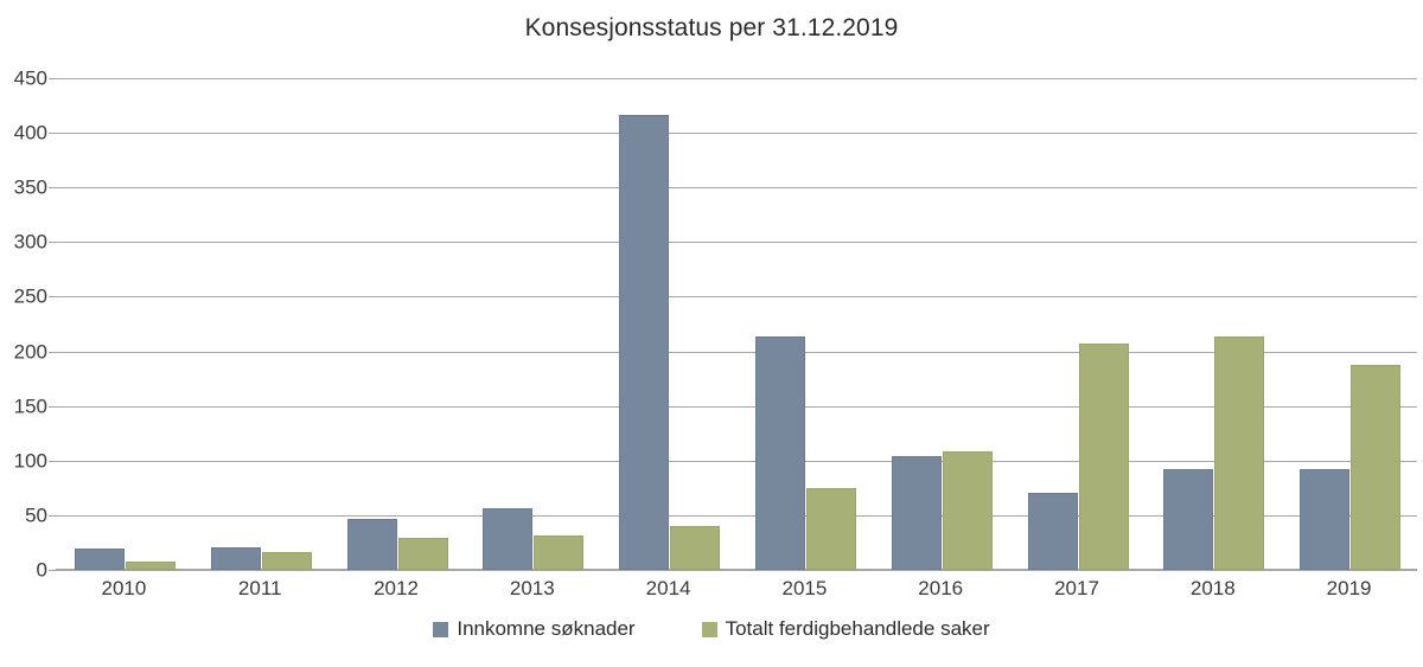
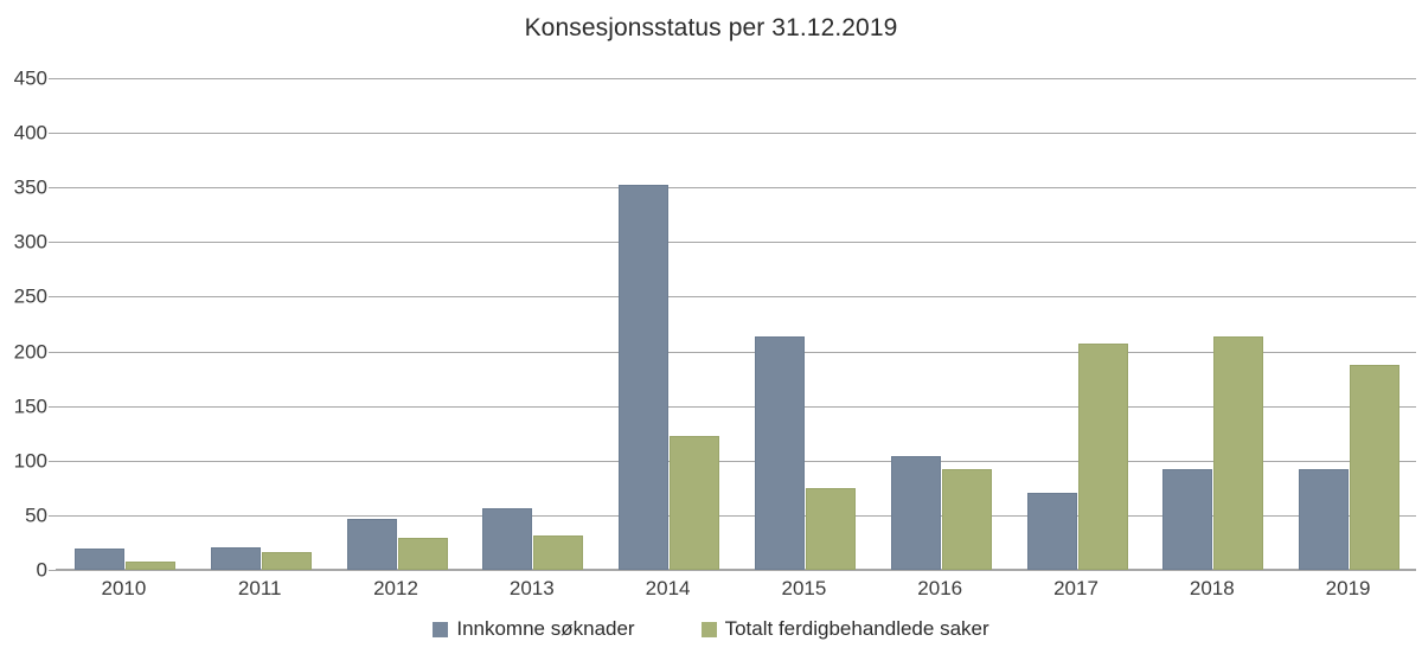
Innkomne søknader/2014: 410 -> 350
Totalt ferdigbehandlede saker/2014: 40 -> 120
Totalt ferdigbehandlede saker/2016: 110 -> 90
